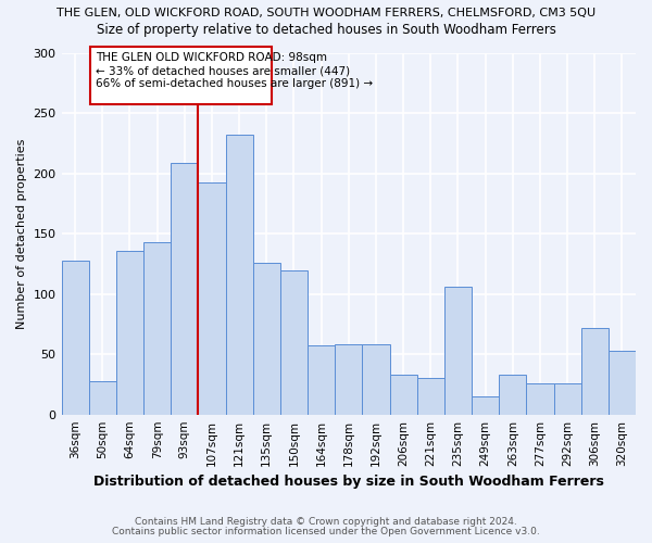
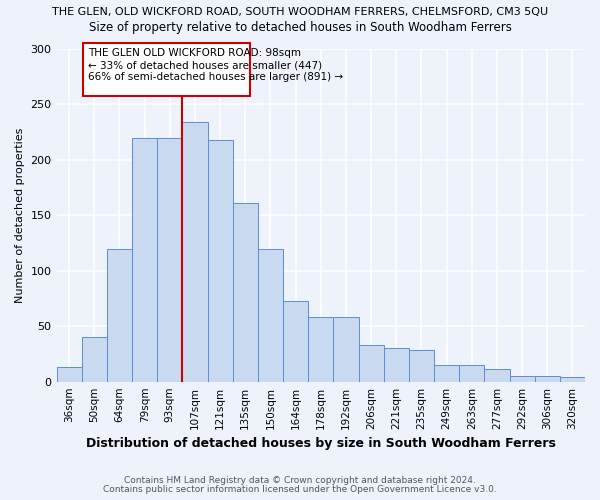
36sqm: 128 -> 13
50sqm: 28 -> 40
64sqm: 136 -> 120
79sqm: 143 -> 220
93sqm: 209 -> 220
107sqm: 193 -> 234
121sqm: 232 -> 218
135sqm: 126 -> 161
164sqm: 57 -> 73
235sqm: 106 -> 29
263sqm: 33 -> 15
277sqm: 26 -> 11
292sqm: 26 -> 5
306sqm: 72 -> 5
320sqm: 53 -> 4
